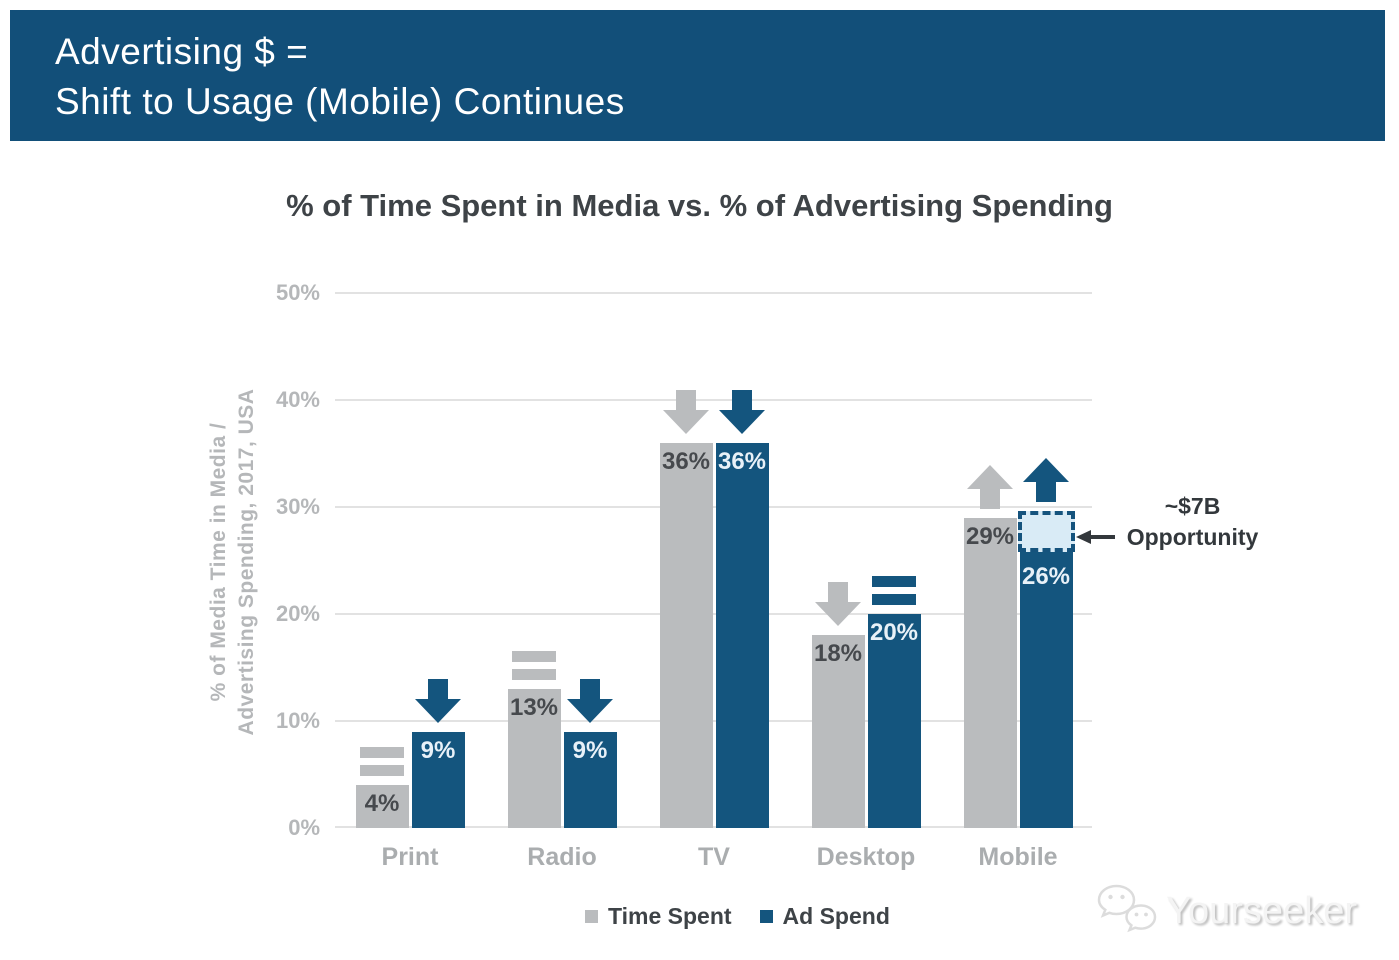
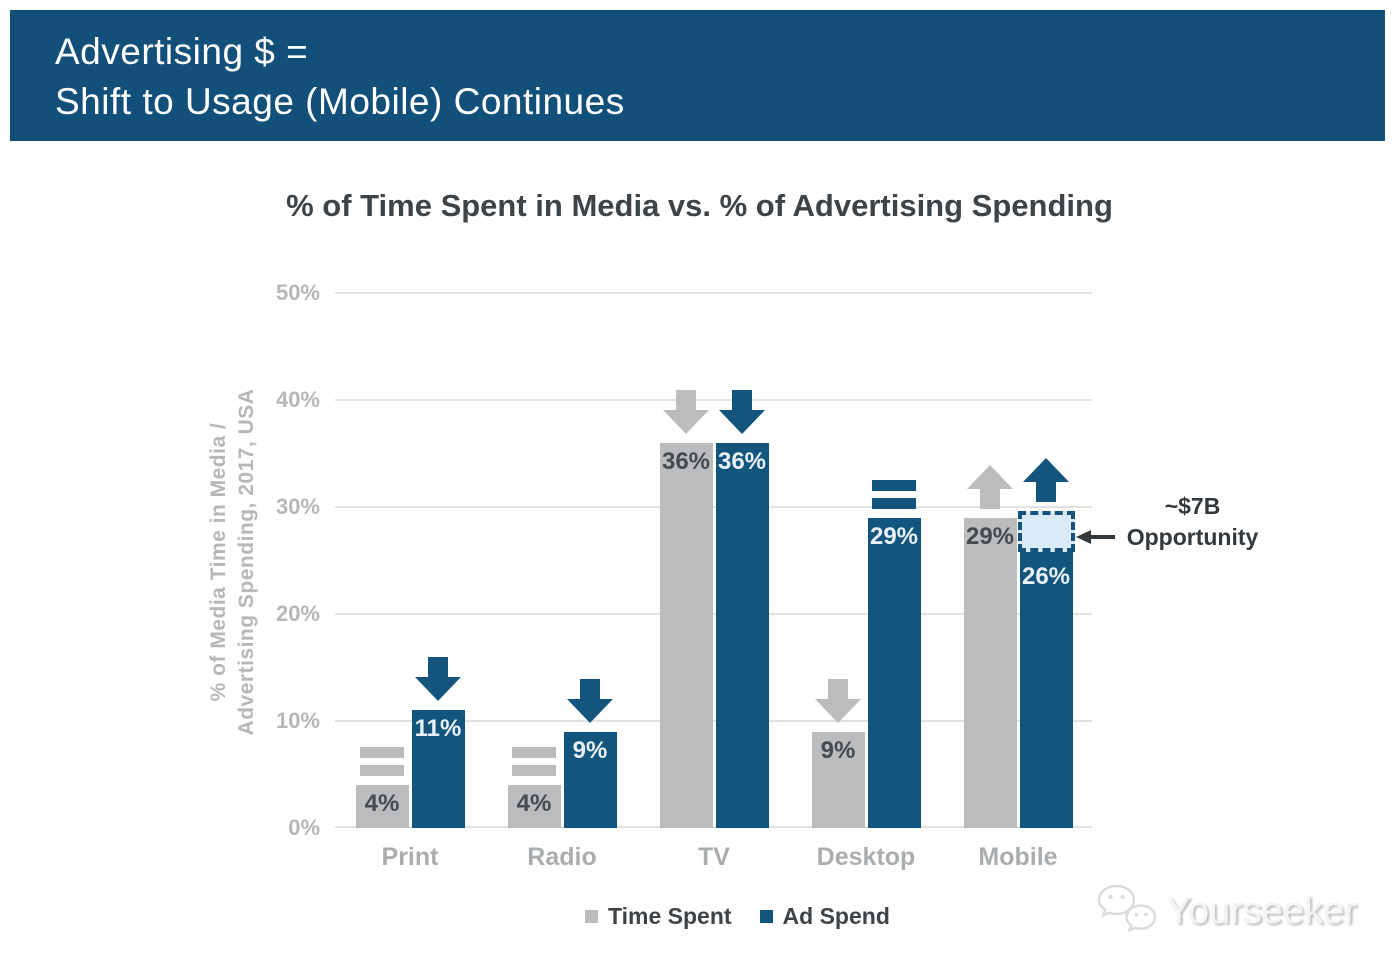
Ad Spend/Print: 9% -> 11%
Time Spent/Radio: 13% -> 4%
Time Spent/Desktop: 18% -> 9%
Ad Spend/Desktop: 20% -> 29%
